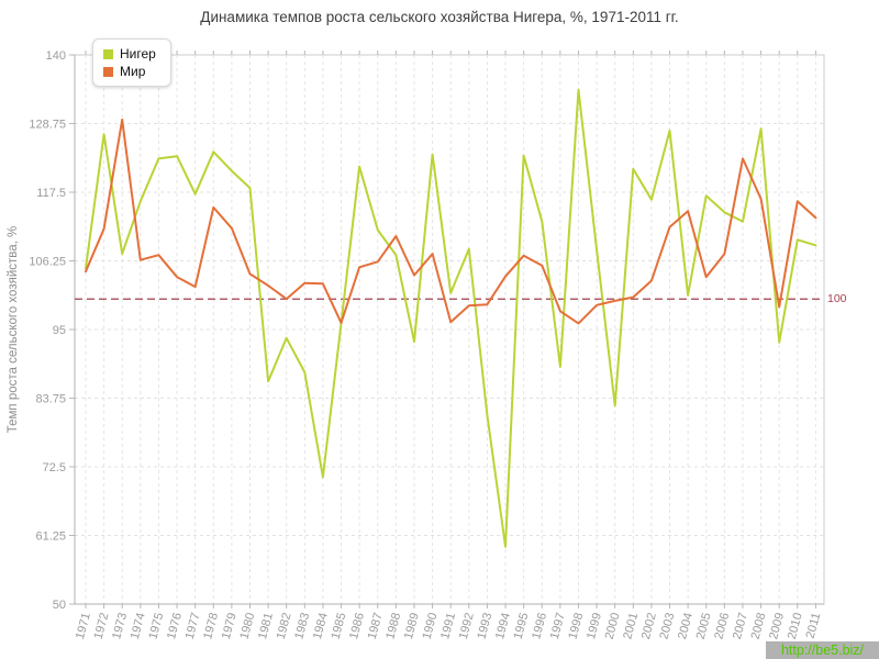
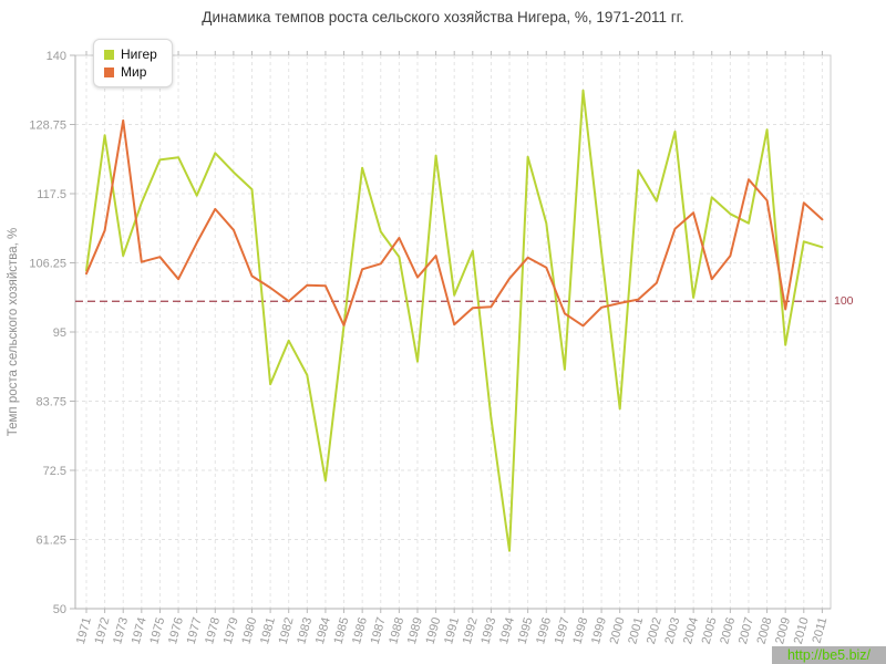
Мир/1977: 102 -> 110
Нигер/1989: 93 -> 90
Мир/2007: 123 -> 120
